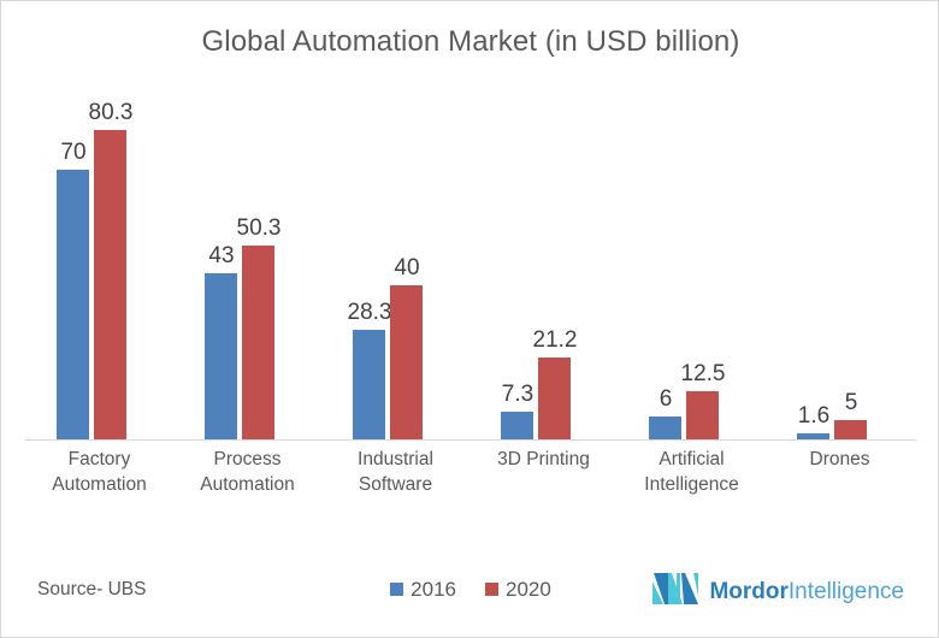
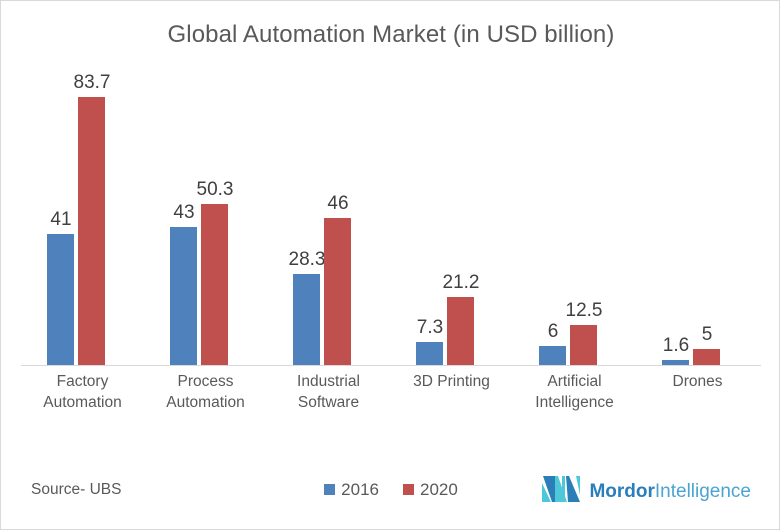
2016/Factory Automation: 70 -> 41
2020/Factory Automation: 80.3 -> 83.7
2020/Industrial Software: 40 -> 46
